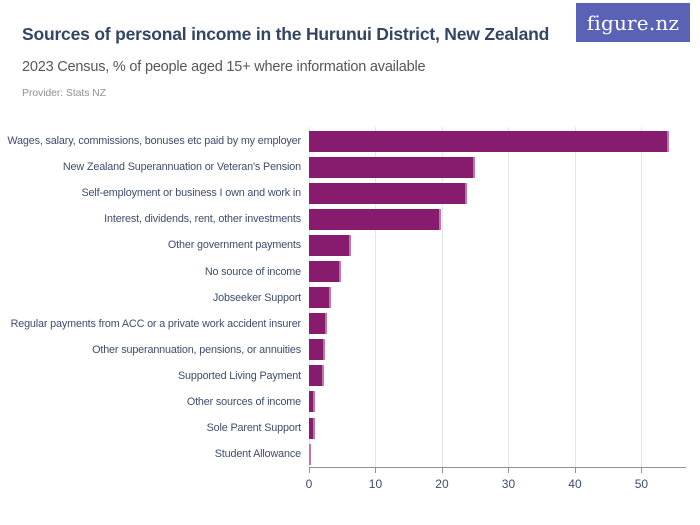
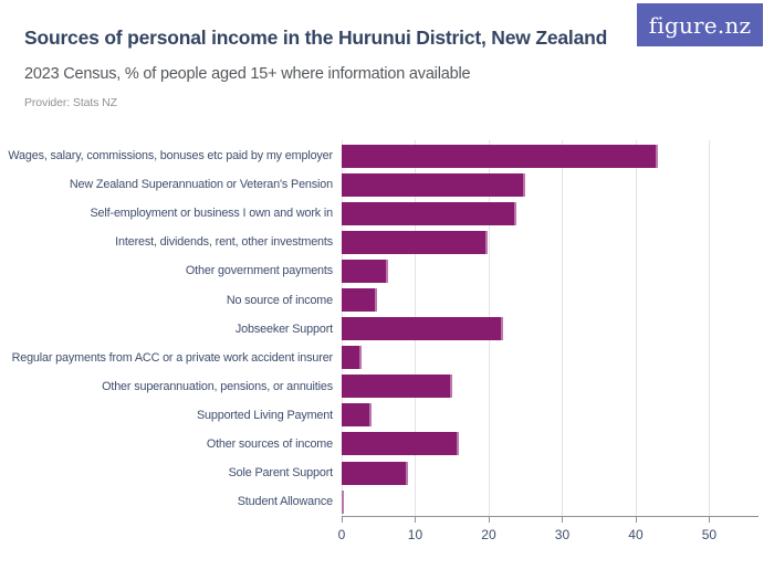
Wages, salary, commissions, bonuses etc paid by my employer: 54 -> 43
Jobseeker Support: 3 -> 22
Other superannuation, pensions, or annuities: 2 -> 15
Supported Living Payment: 2 -> 4
Other sources of income: 1 -> 16
Sole Parent Support: 1 -> 9
